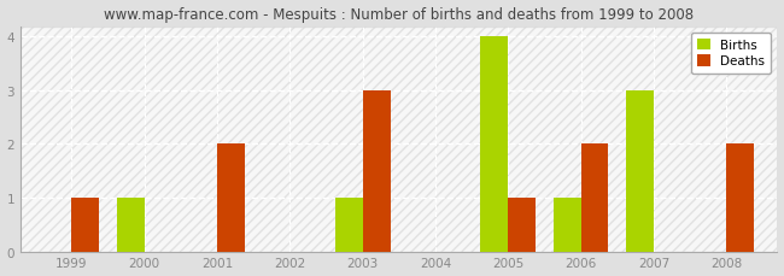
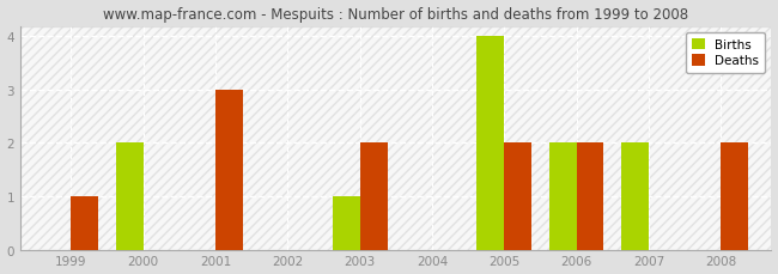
Births/2000: 1 -> 2
Deaths/2001: 2 -> 3
Deaths/2003: 3 -> 2
Deaths/2005: 1 -> 2
Births/2006: 1 -> 2
Births/2007: 3 -> 2
